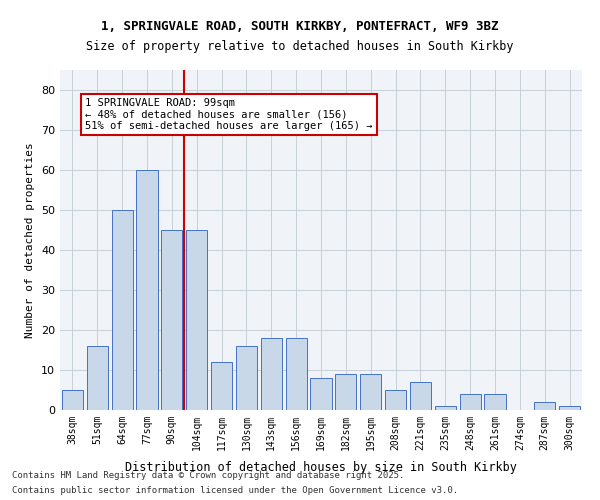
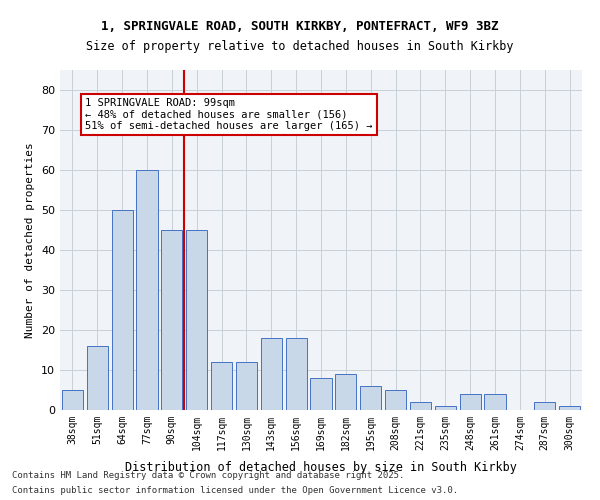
130sqm: 16 -> 12
195sqm: 9 -> 6
221sqm: 7 -> 2
